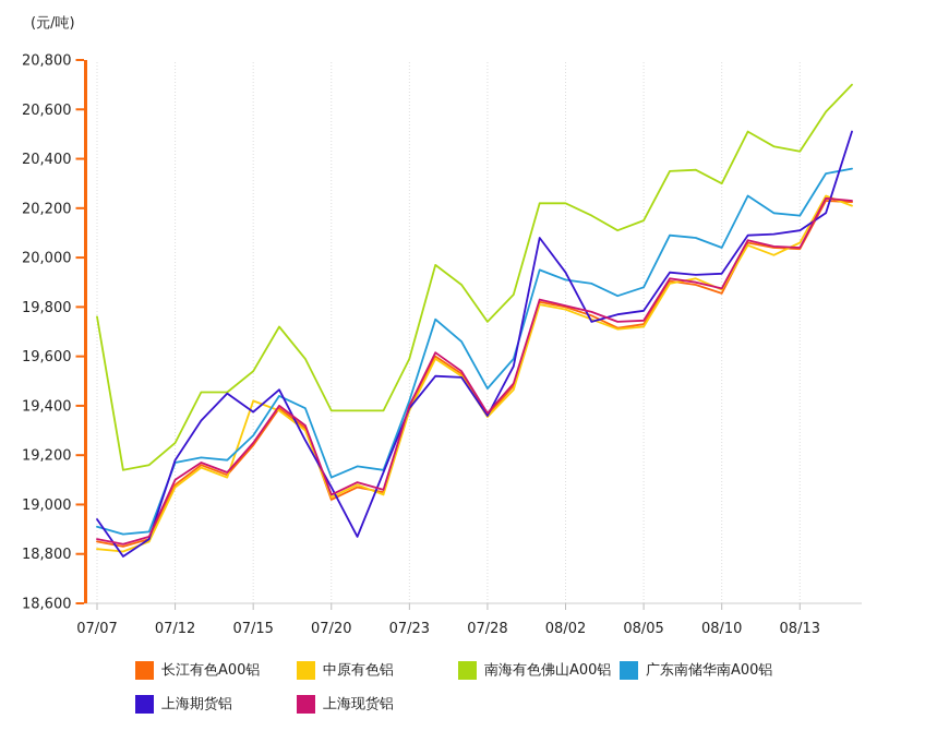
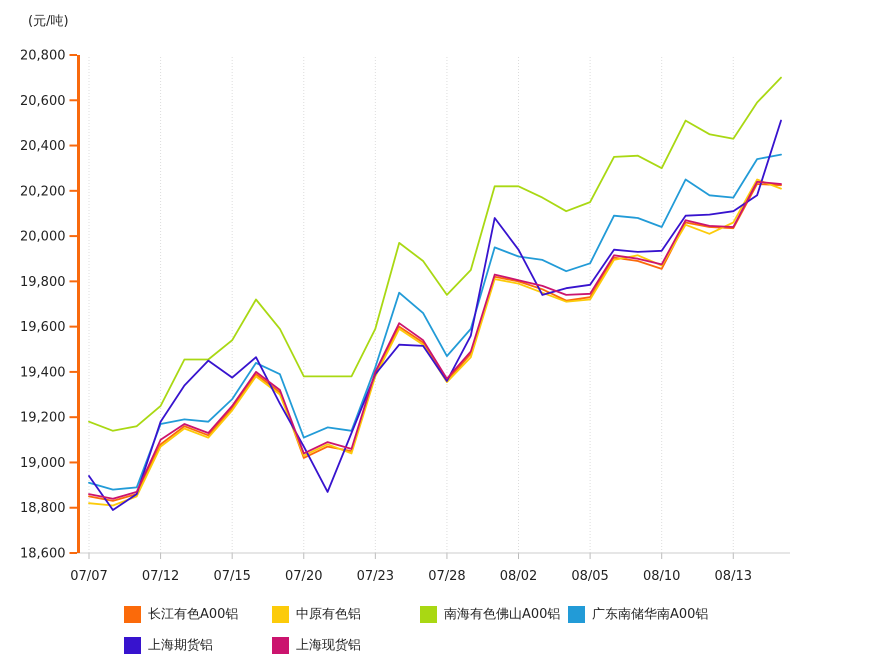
南海有色佛山A00铝/07/07: 19760 -> 19180
中原有色铝/07/15: 19420 -> 19230
